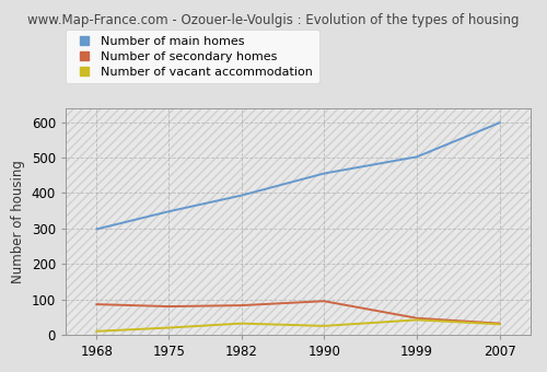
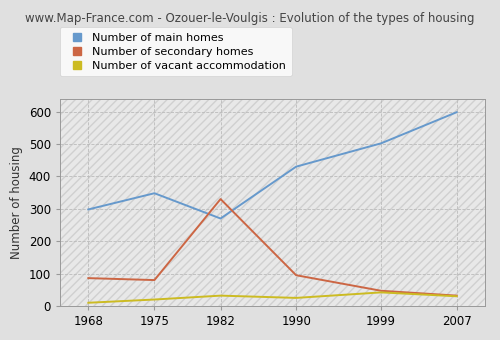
Number of main homes/1982: 393 -> 270
Number of secondary homes/1982: 83 -> 330
Number of main homes/1990: 455 -> 430
